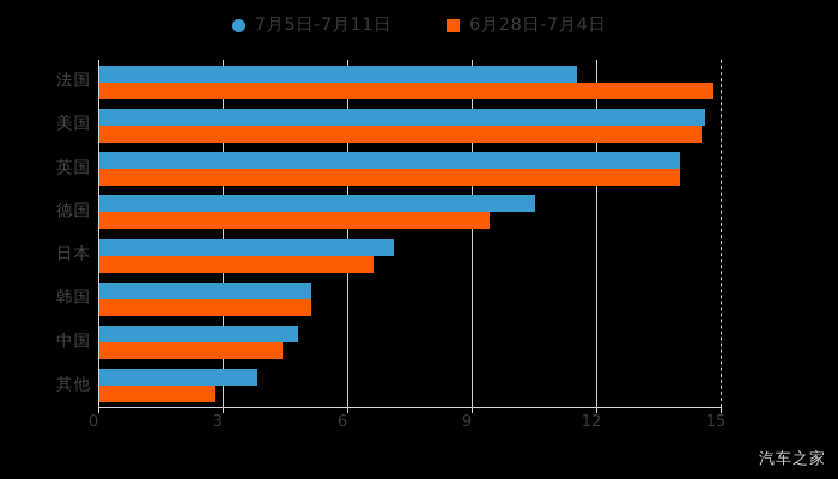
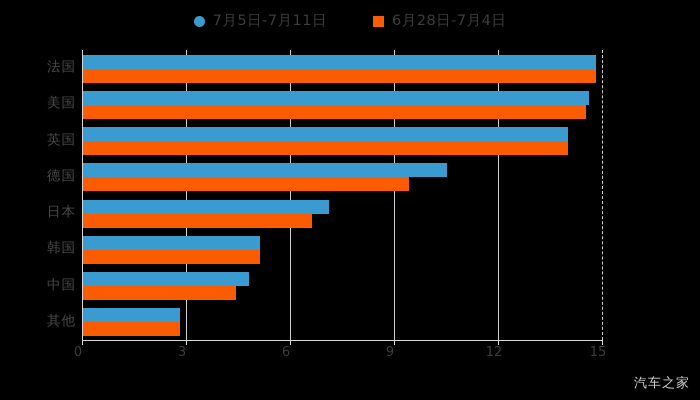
7月5日-7月11日/法国: 11.5 -> 14.8
7月5日-7月11日/其他: 3.8 -> 2.8
